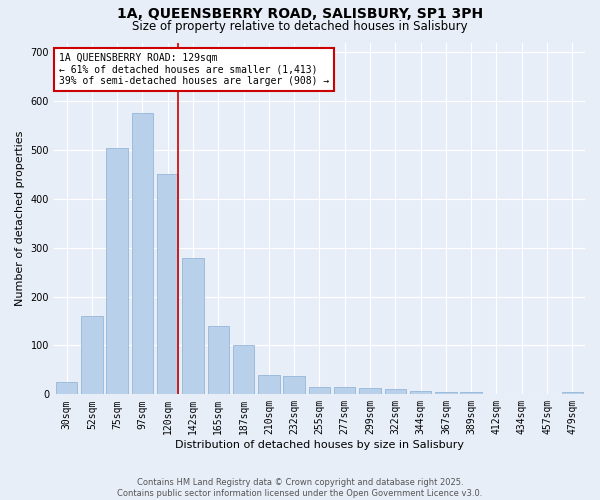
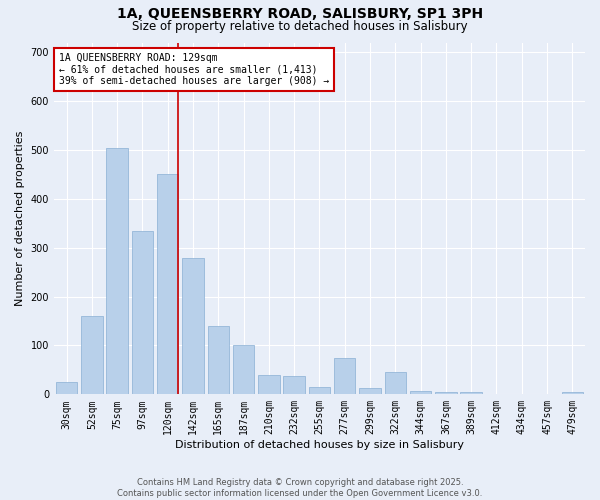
97sqm: 575 -> 335
277sqm: 15 -> 75
322sqm: 10 -> 45
